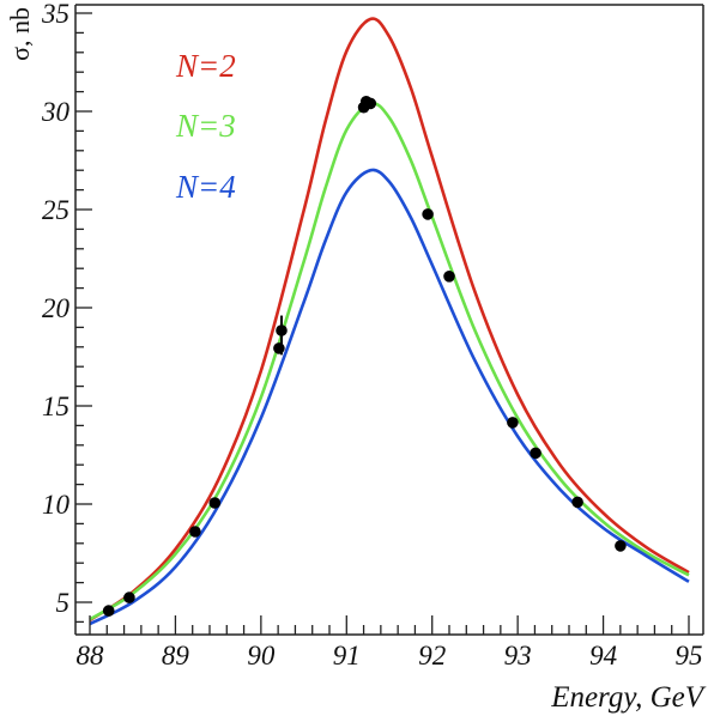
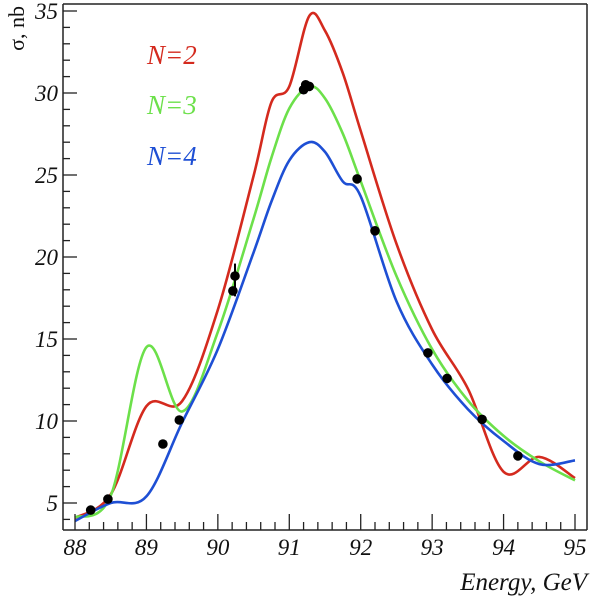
N=2/89: 7.7 -> 10.9
N=3/89: 7.5 -> 14.5
N=4/89: 6.8 -> 5.4
N=2/91: 33.1 -> 30.4
N=4/92: 22.2 -> 23.7
N=2/94: 9.5 -> 6.9
N=4/95: 6.0 -> 7.6
